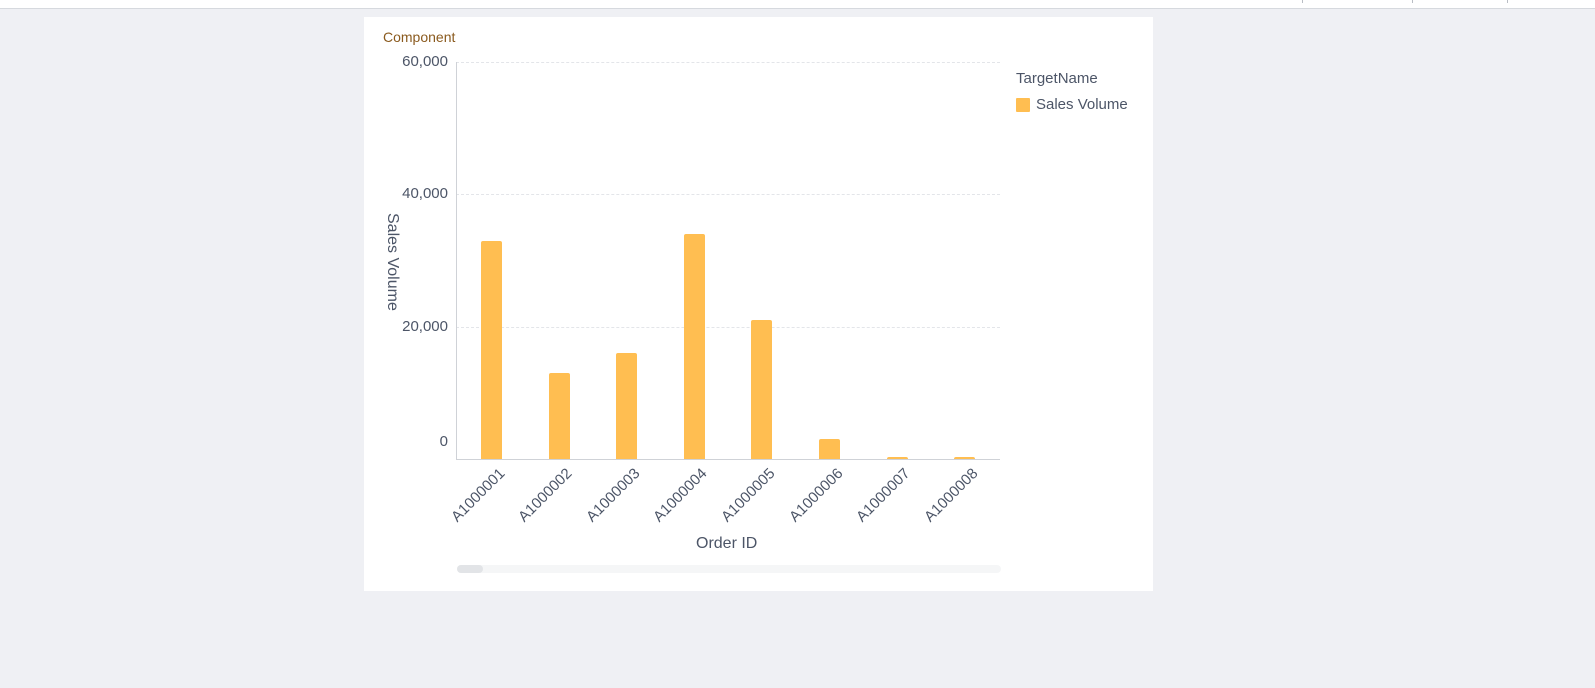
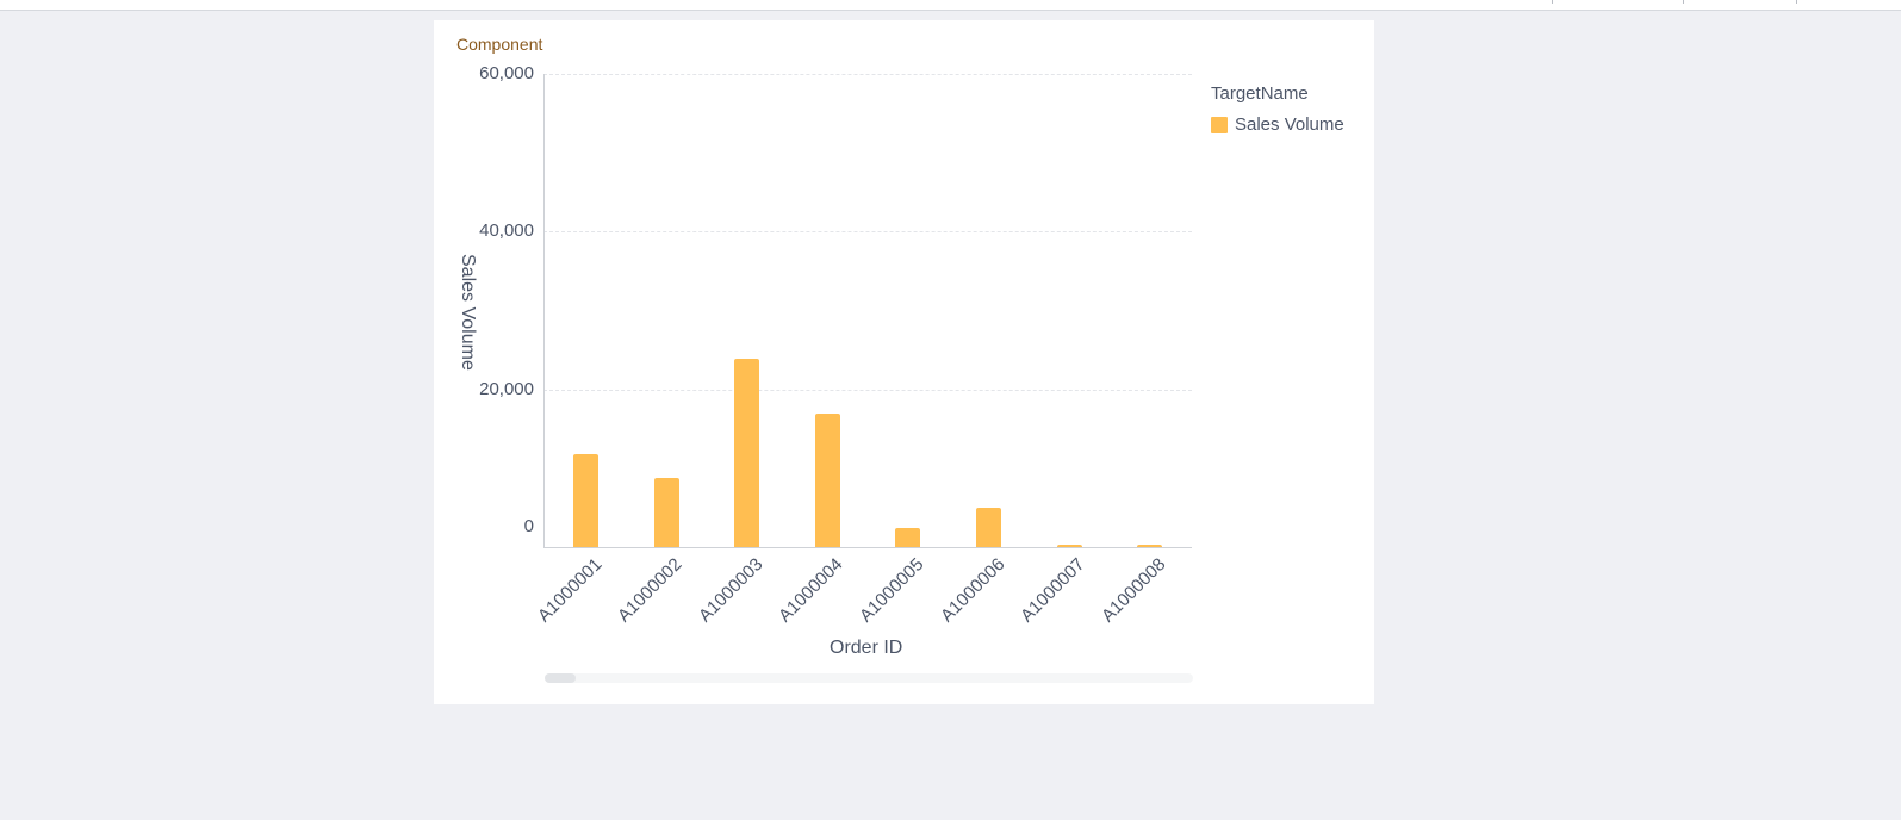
A1000001: 33000 -> 12000
A1000002: 13000 -> 9000
A1000003: 16000 -> 24000
A1000004: 34000 -> 17000
A1000005: 21000 -> 2000
A1000006: 3000 -> 5000
